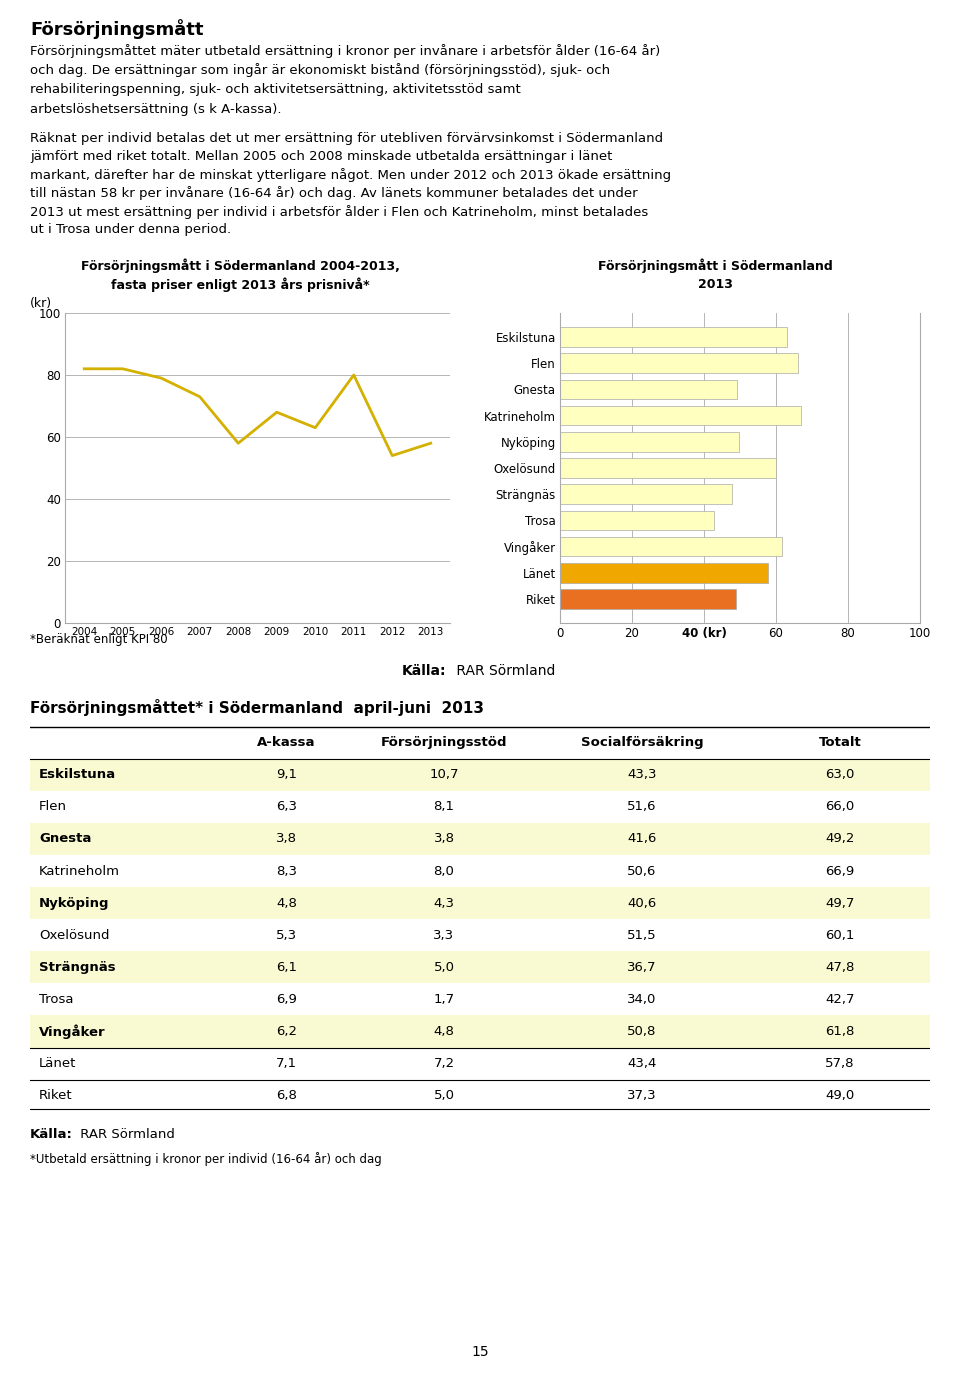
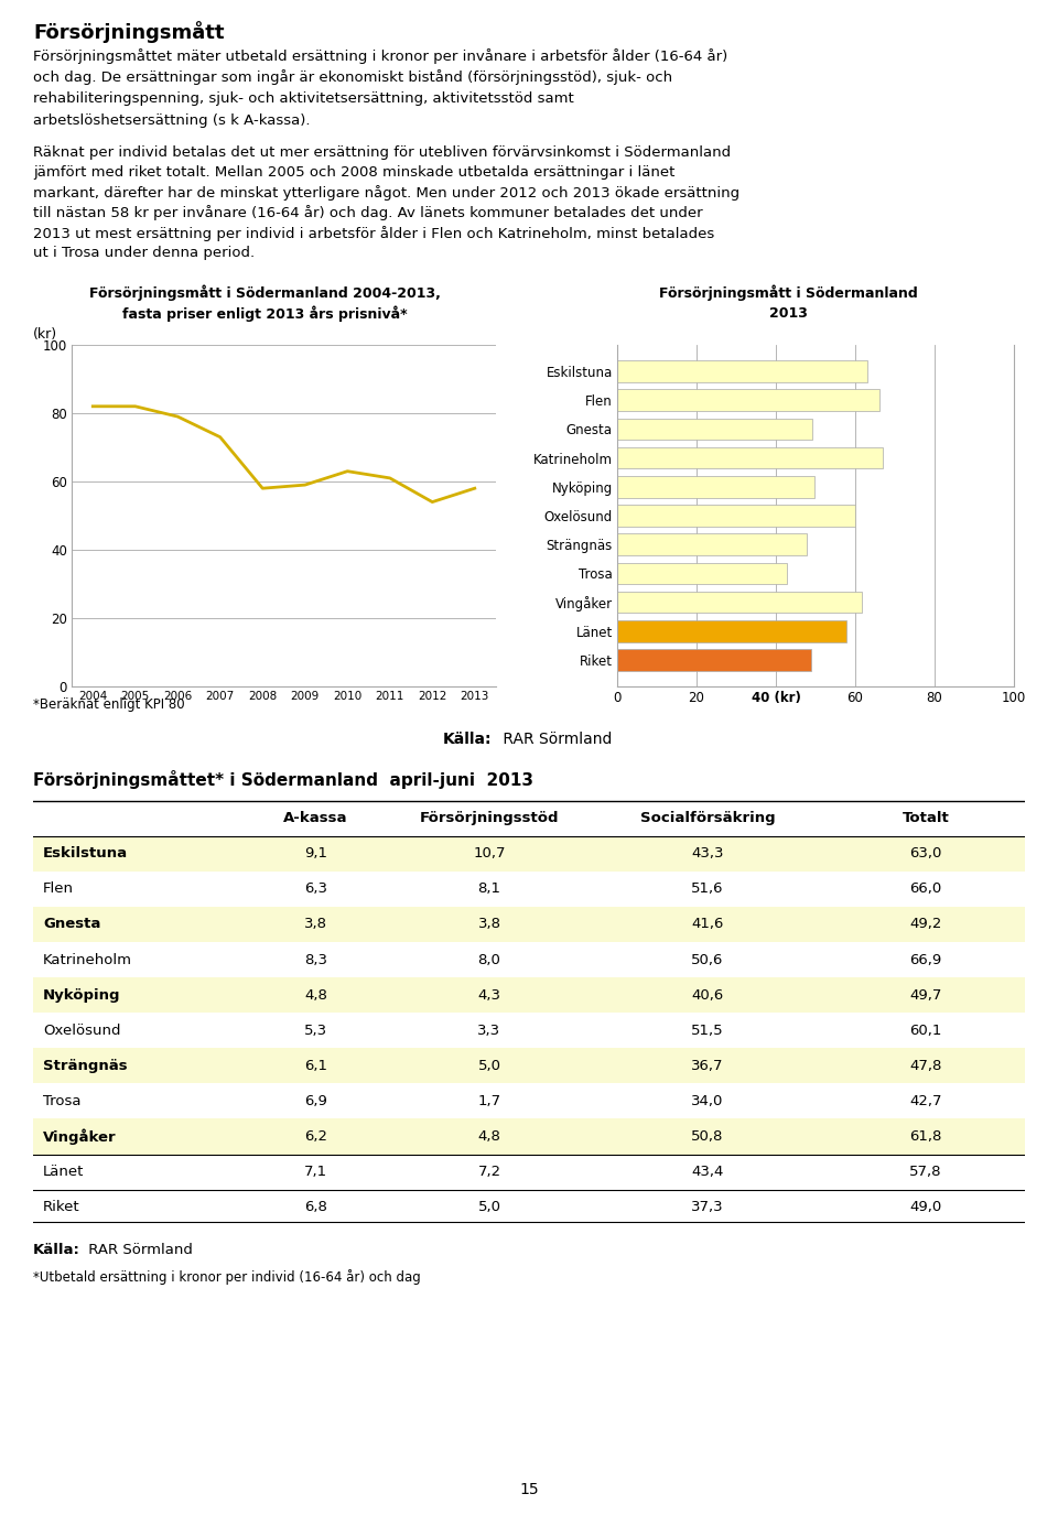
2009: 68 -> 59
2011: 80 -> 61
